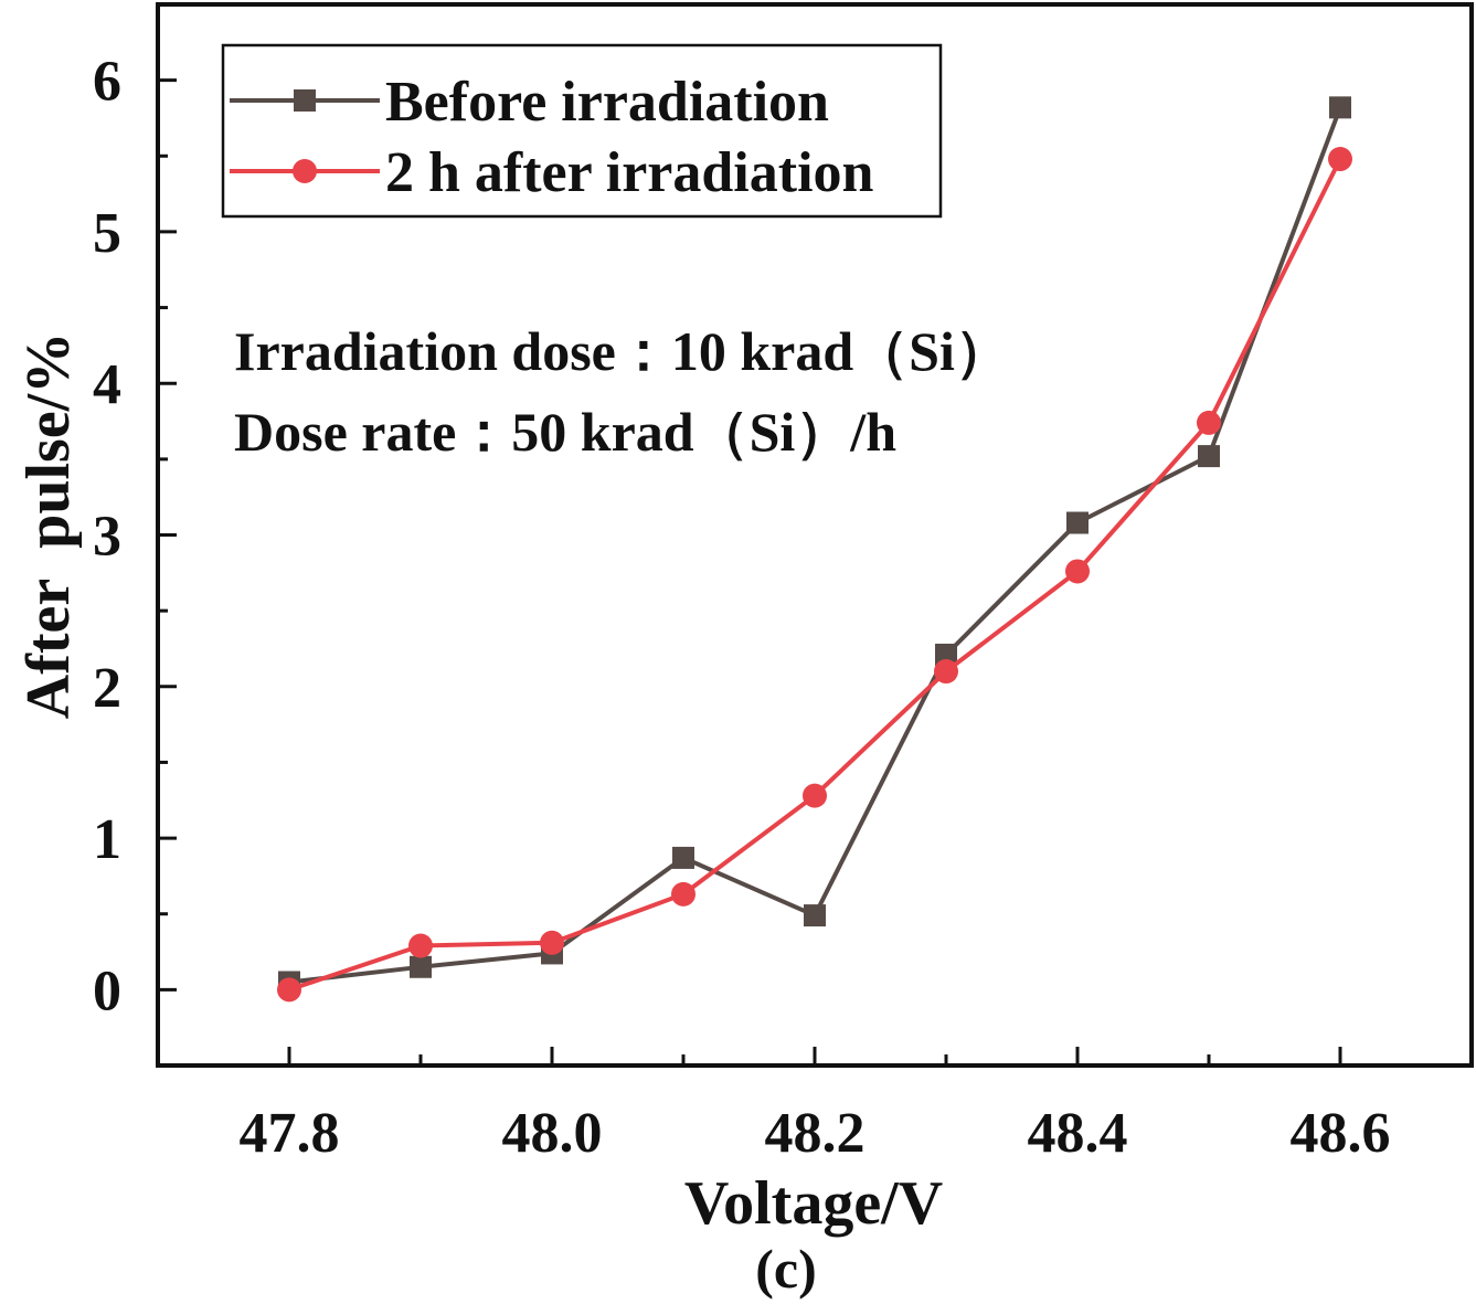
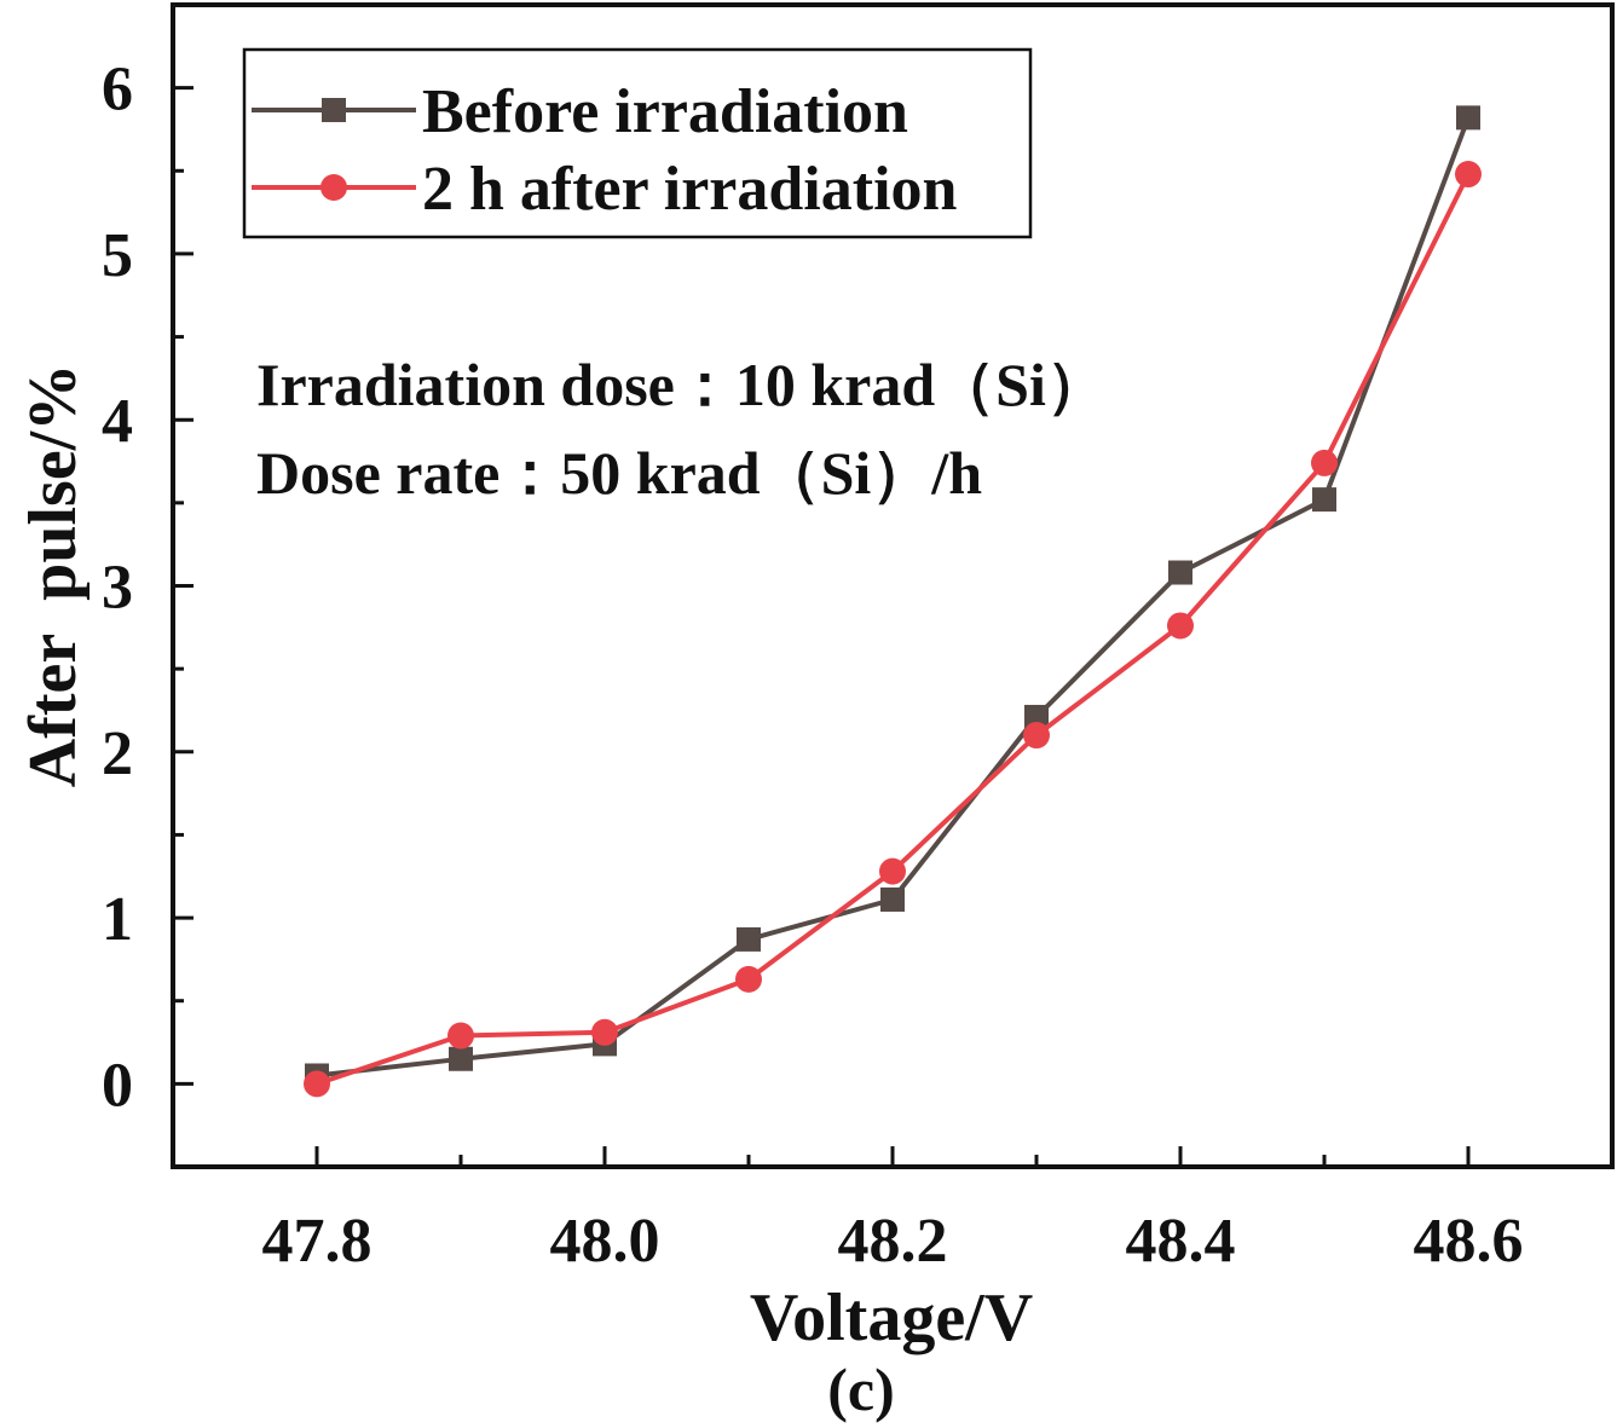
Before irradiation/48.2: 0.49 -> 1.11
